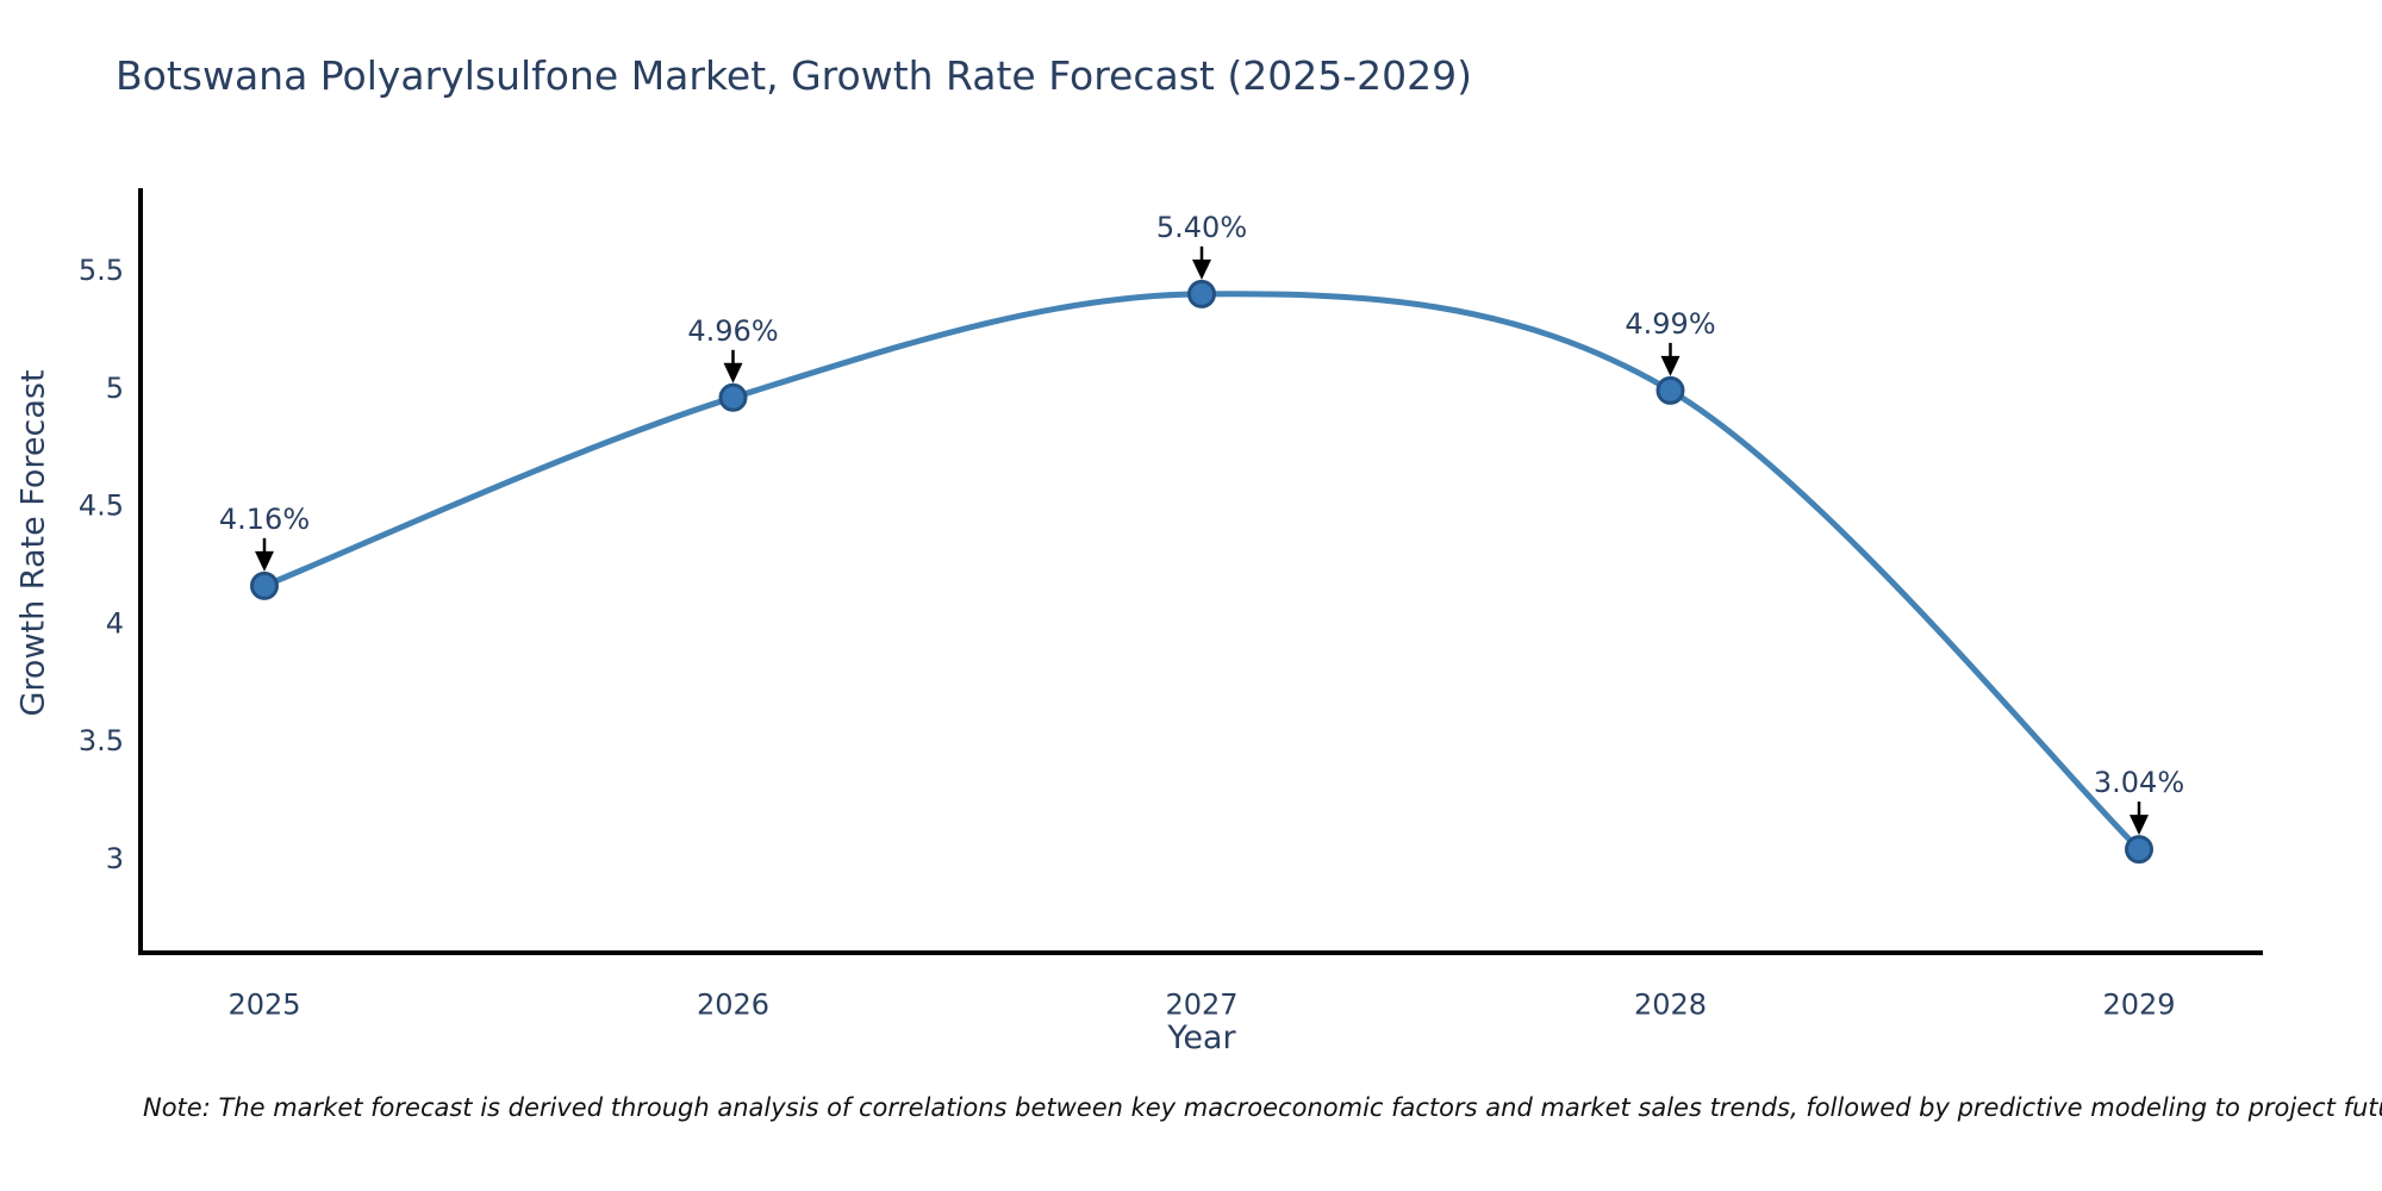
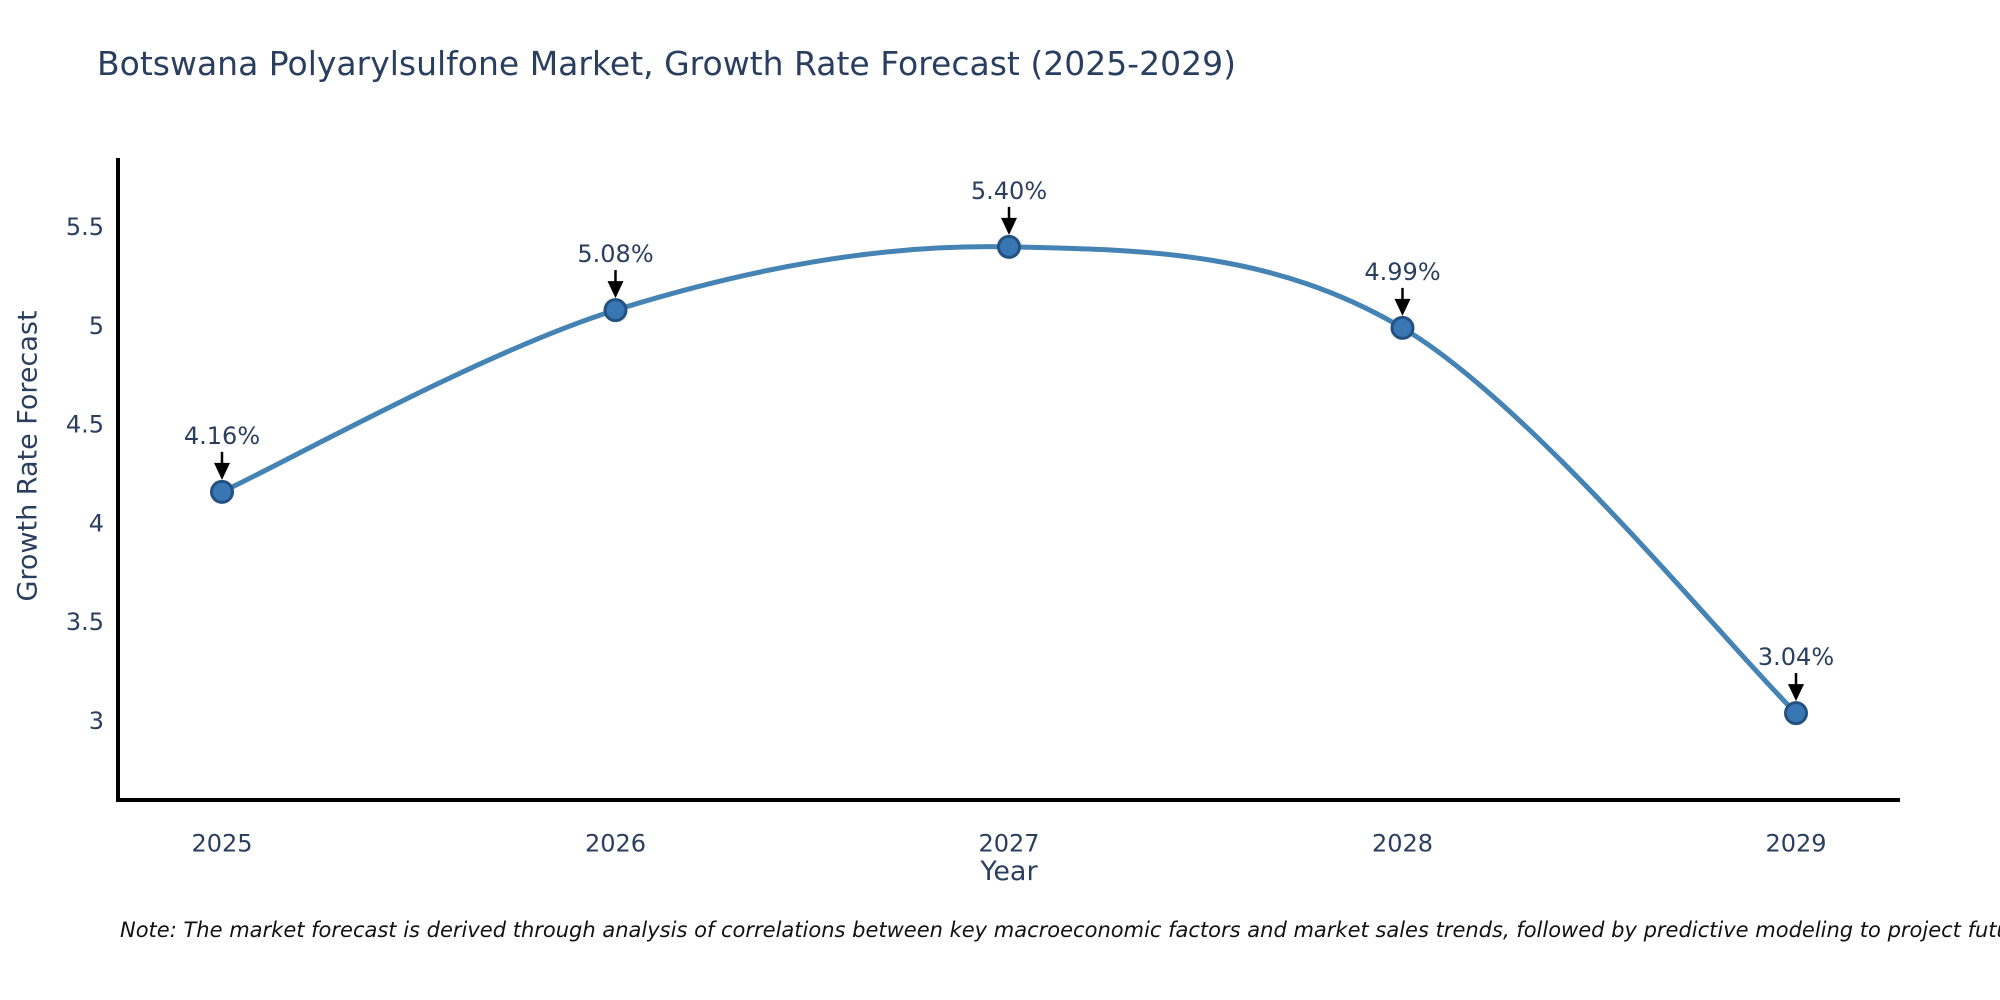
2026: 4.96% -> 5.08%
